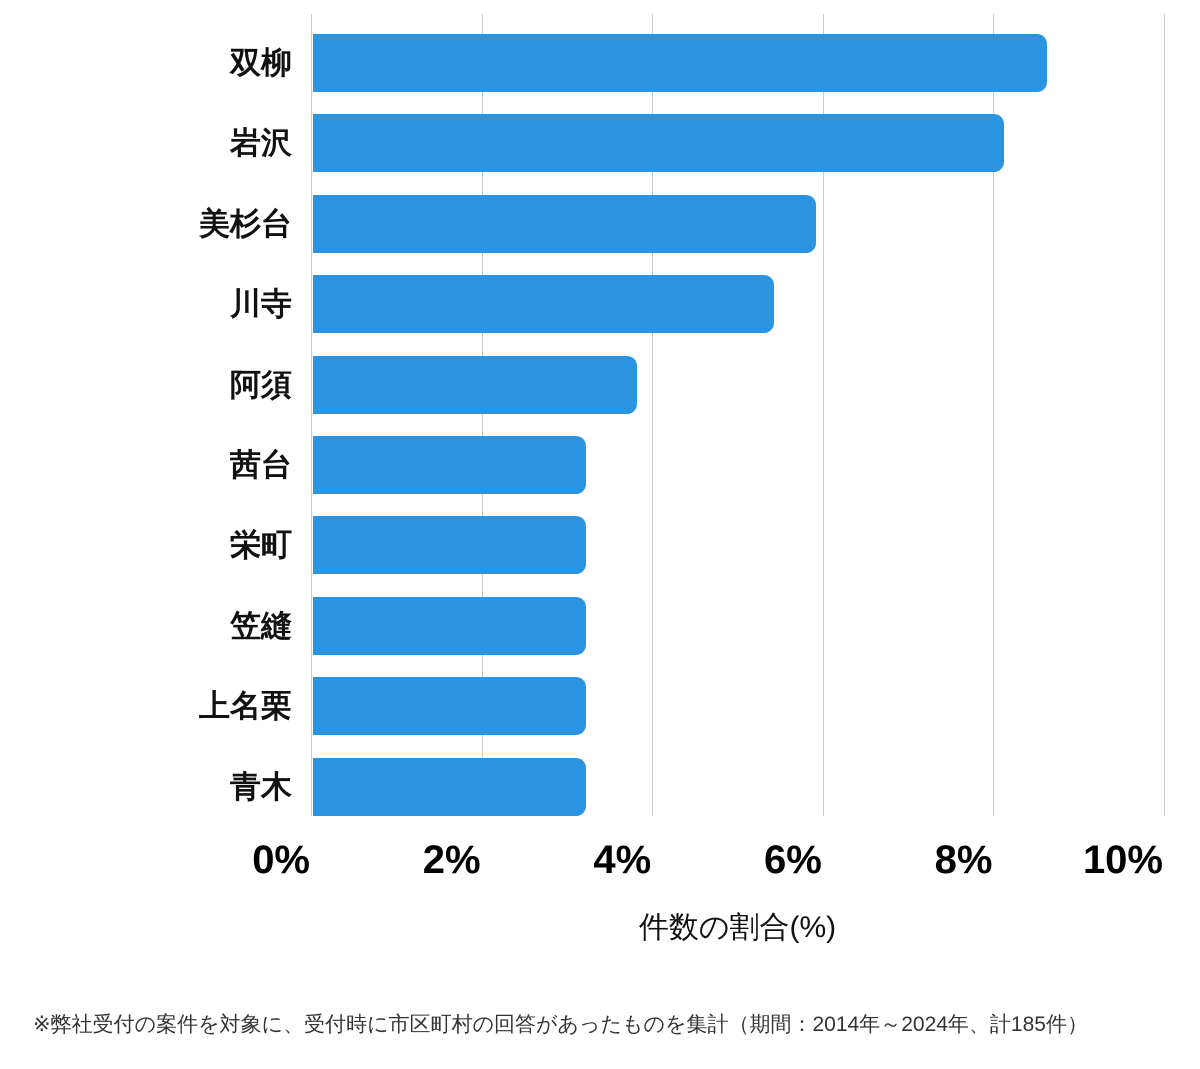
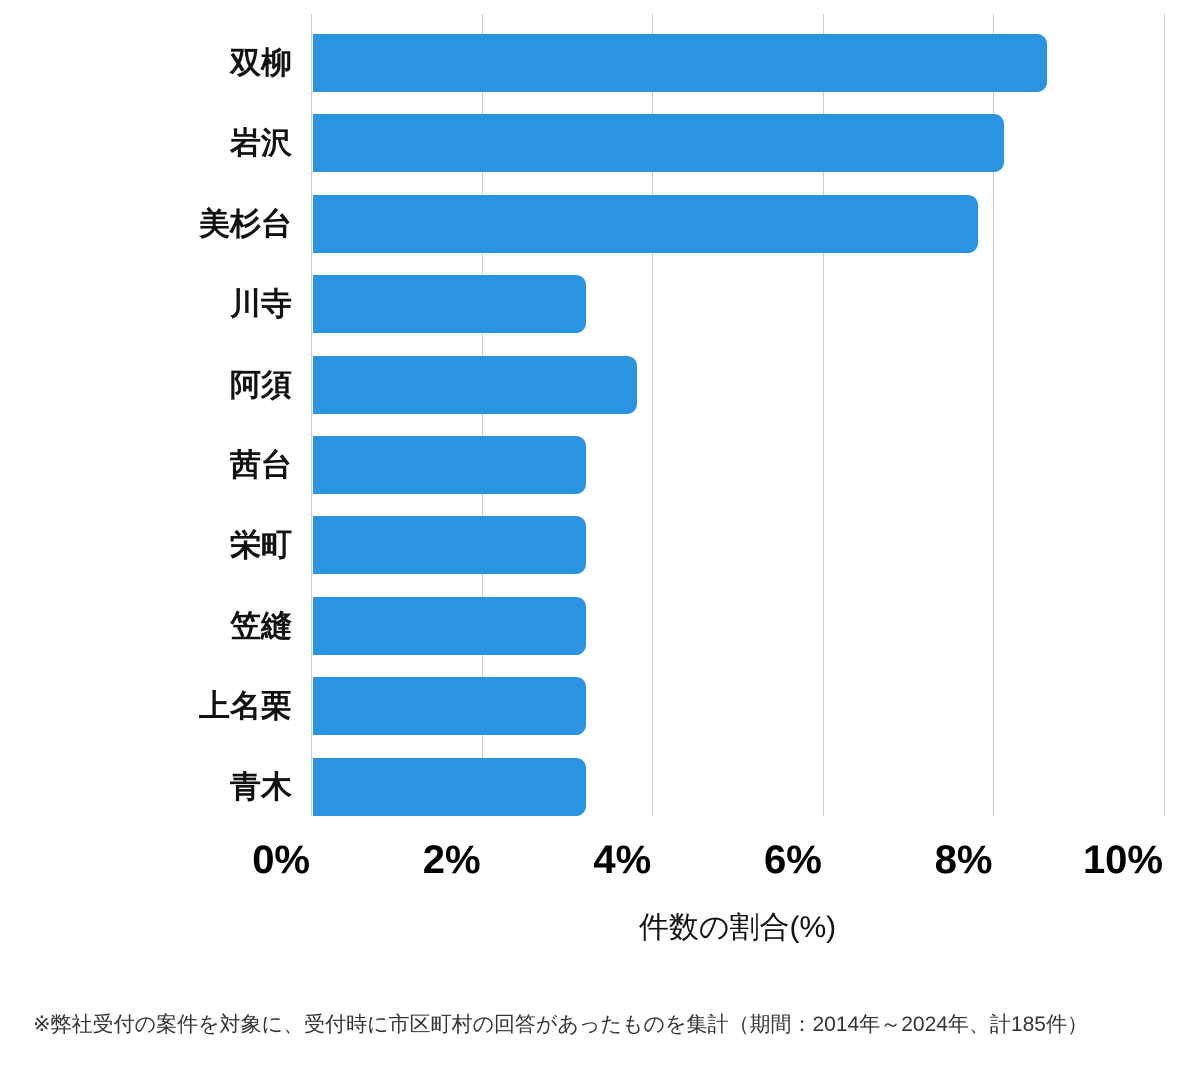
美杉台: 5.9% -> 7.8%
川寺: 5.4% -> 3.2%
